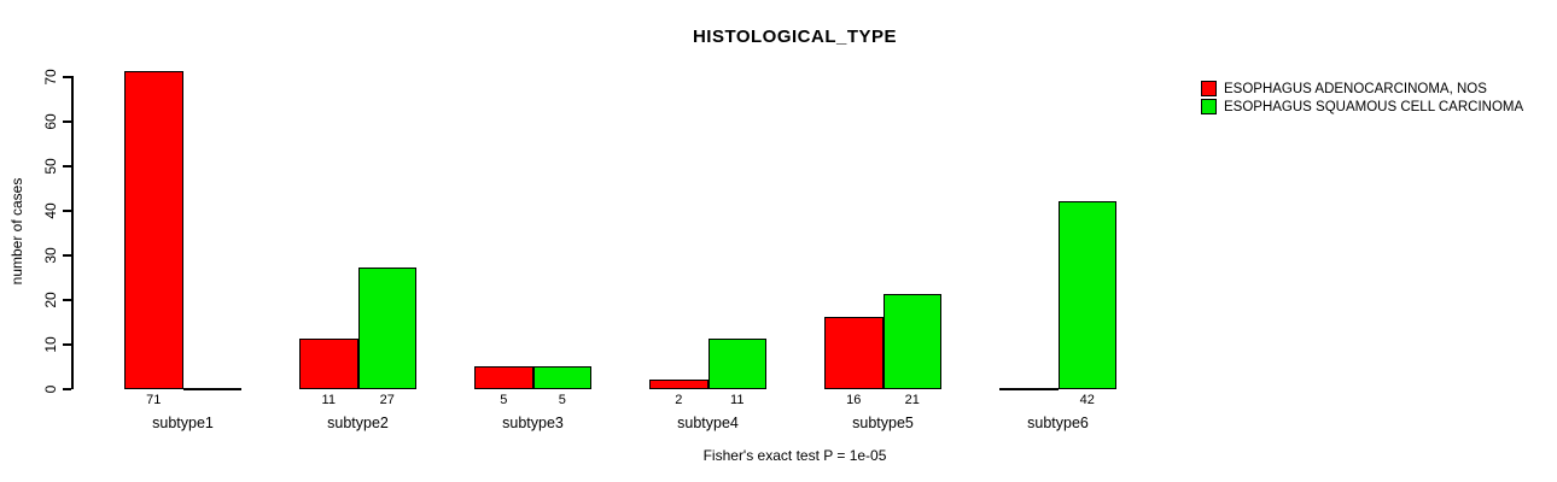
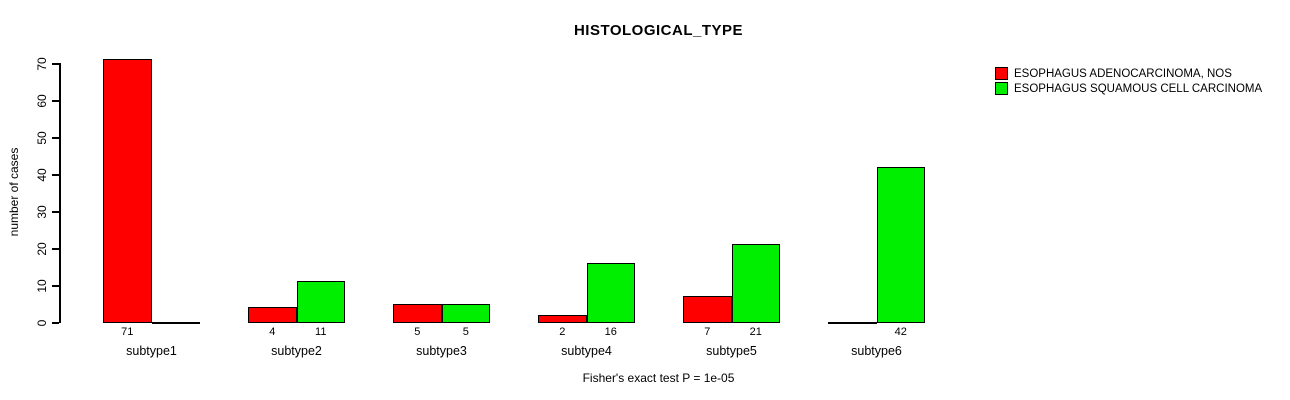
ESOPHAGUS ADENOCARCINOMA, NOS/subtype2: 11 -> 4
ESOPHAGUS SQUAMOUS CELL CARCINOMA/subtype2: 27 -> 11
ESOPHAGUS SQUAMOUS CELL CARCINOMA/subtype4: 11 -> 16
ESOPHAGUS ADENOCARCINOMA, NOS/subtype5: 16 -> 7
